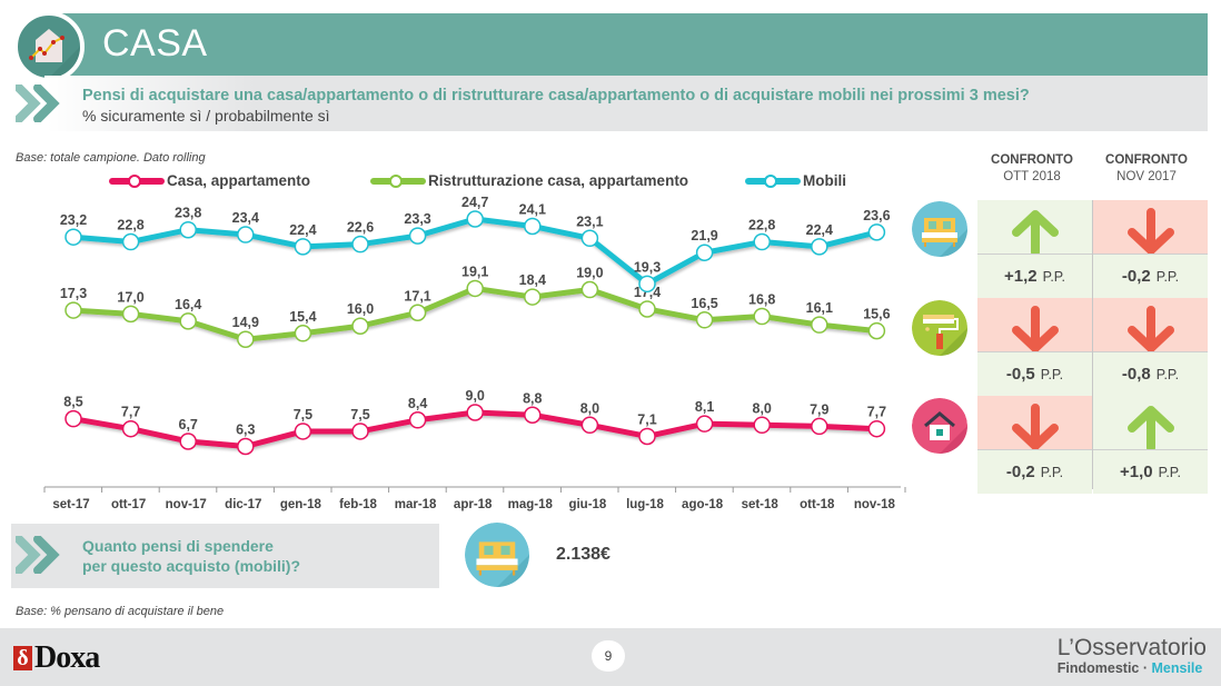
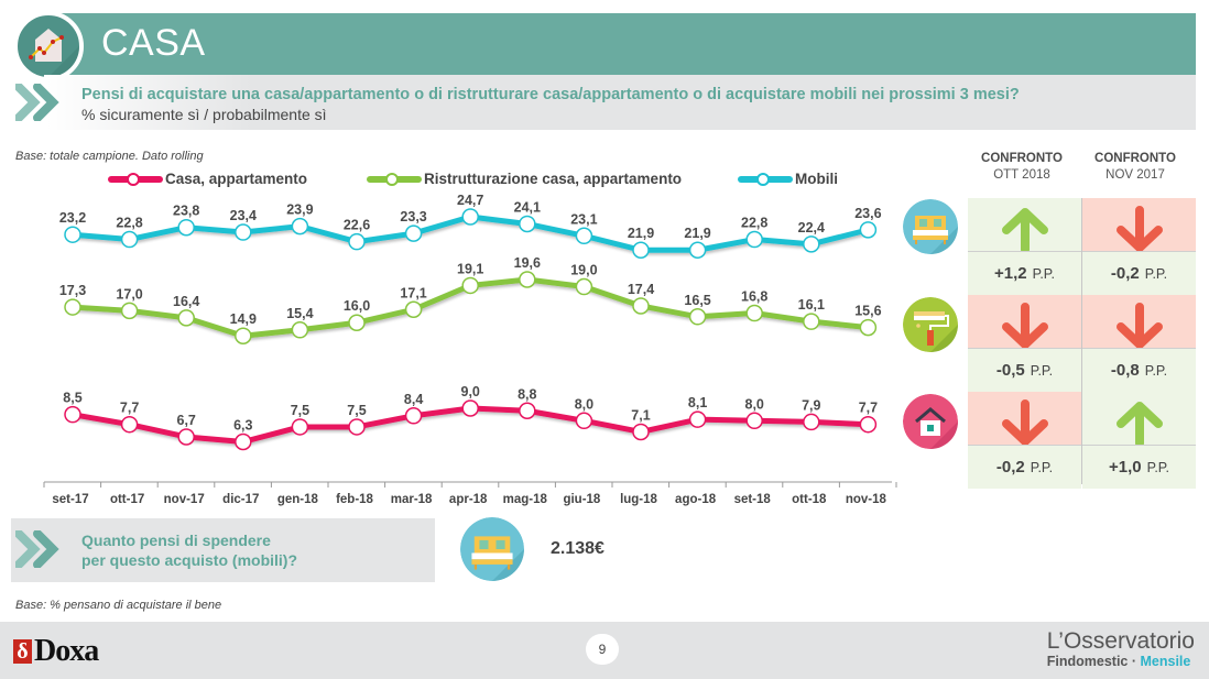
Mobili/gen-18: 22,4 -> 23,9
Ristrutturazione casa, appartamento/mag-18: 18,4 -> 19,6
Mobili/lug-18: 19,3 -> 21,9
